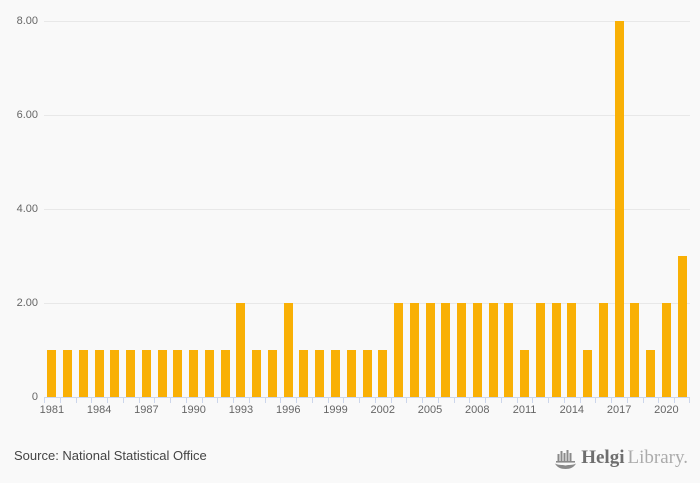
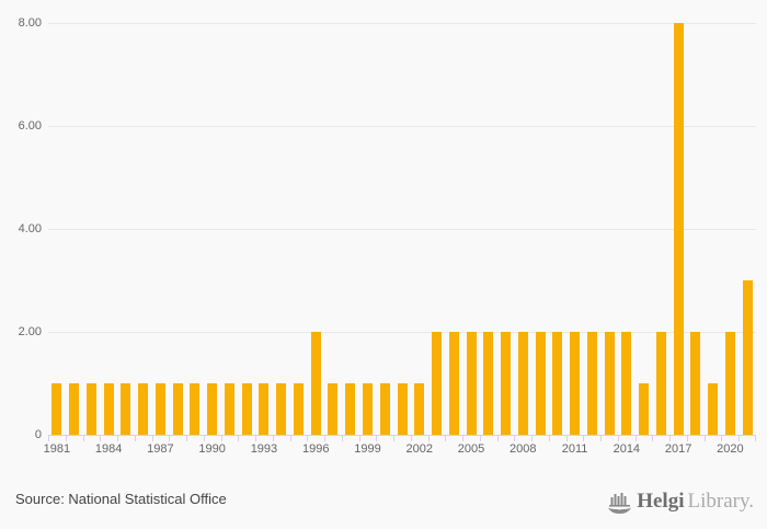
1993: 2 -> 1
2011: 1 -> 2
